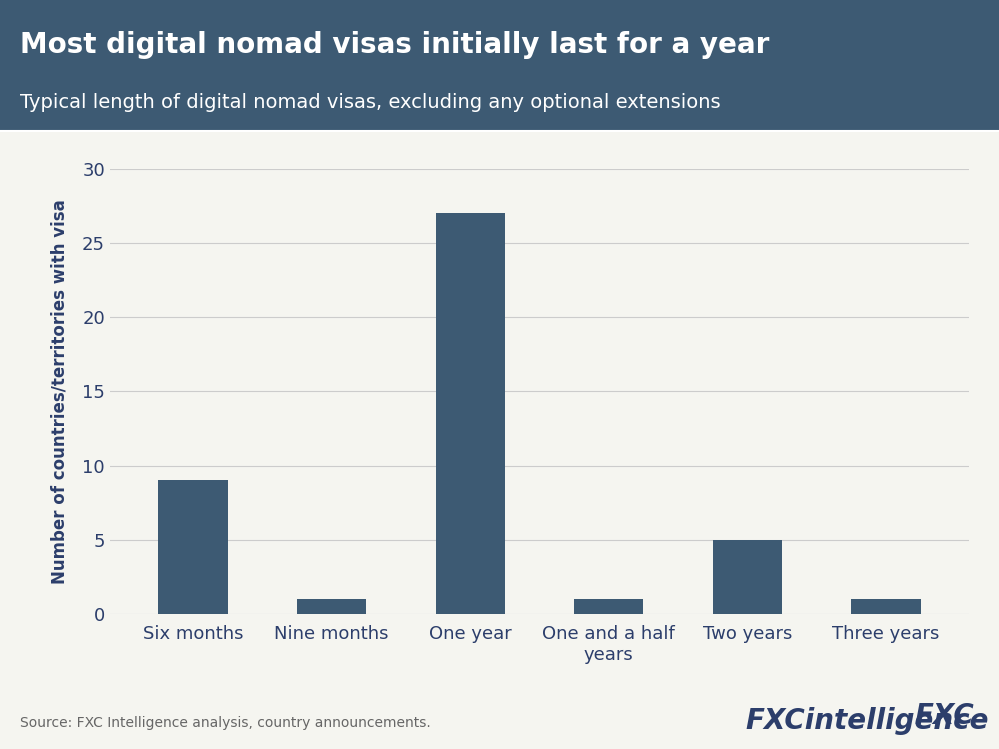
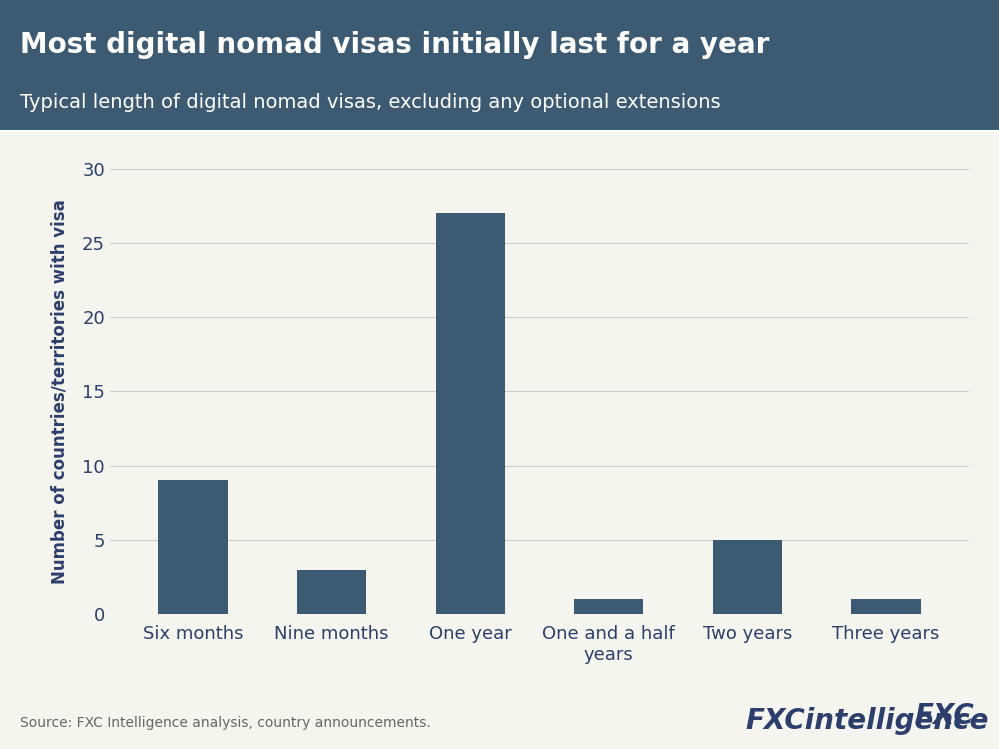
Nine months: 1 -> 3
